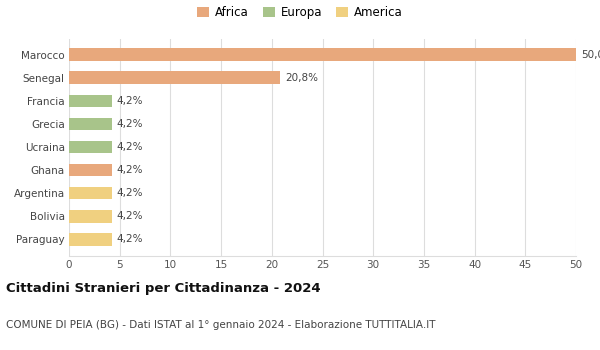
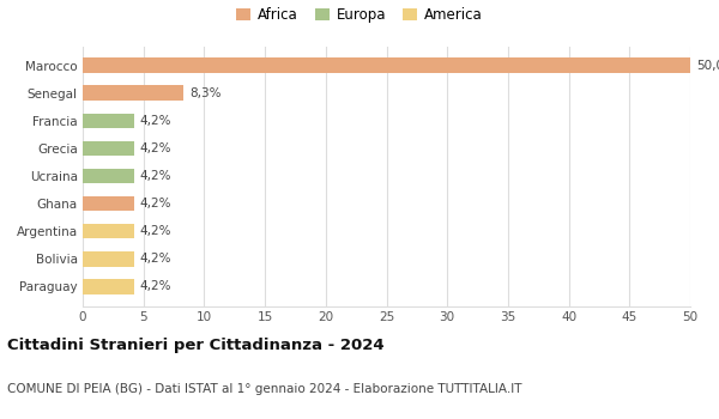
Senegal: 20,8% -> 8,3%
